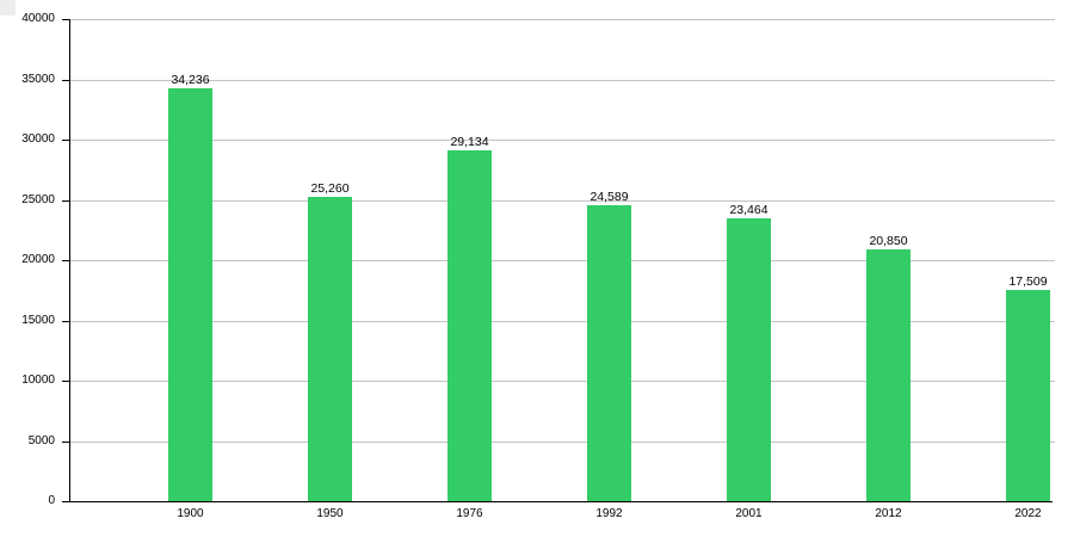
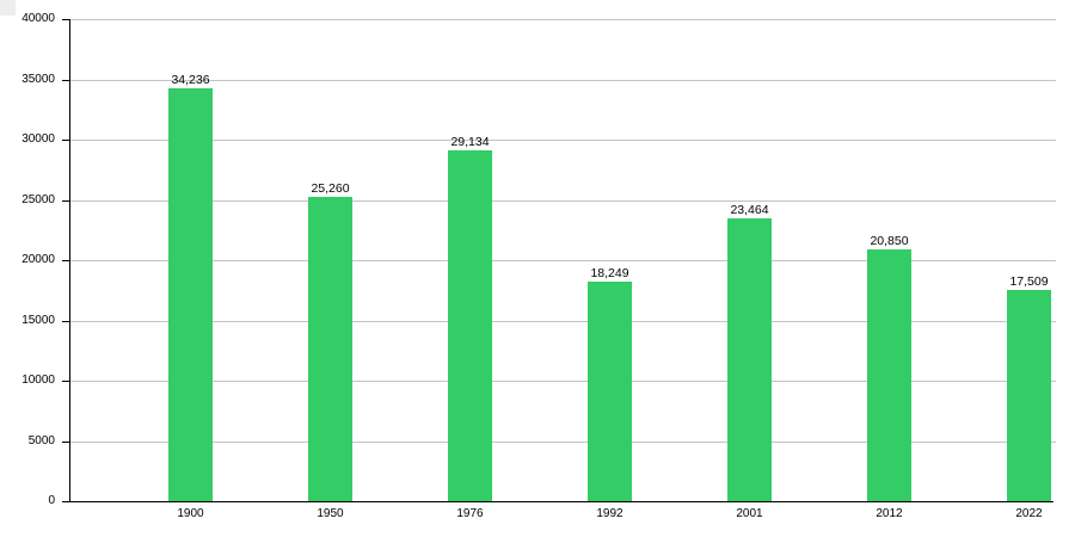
1992: 24,589 -> 18,249
